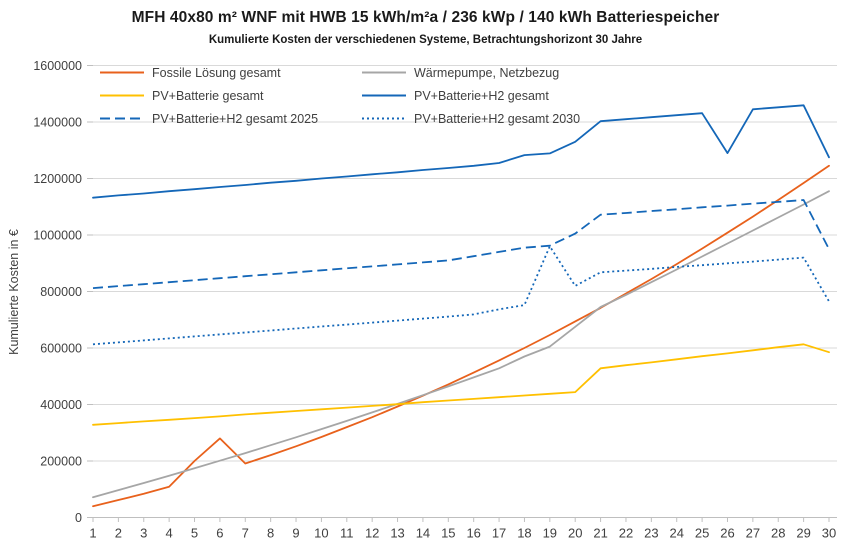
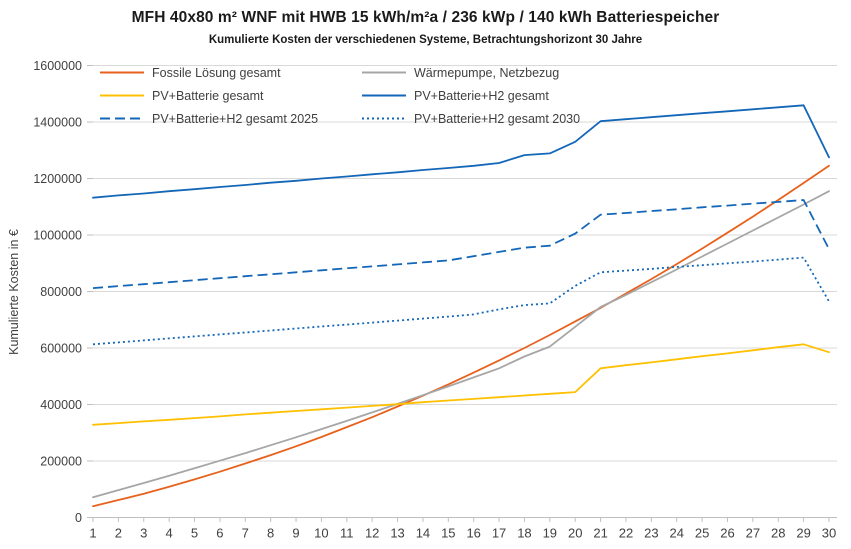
Fossile Lösung gesamt/5: 200000 -> 140000
Fossile Lösung gesamt/6: 280000 -> 160000
PV+Batterie+H2 gesamt 2030/19: 960000 -> 760000
PV+Batterie+H2 gesamt/26: 1290000 -> 1440000
